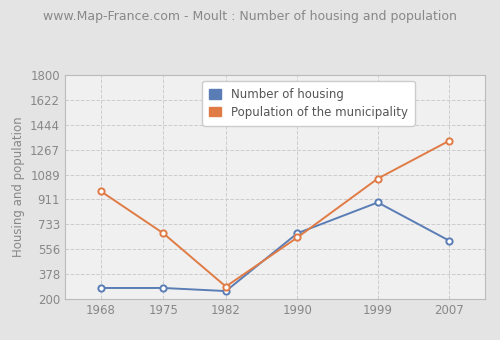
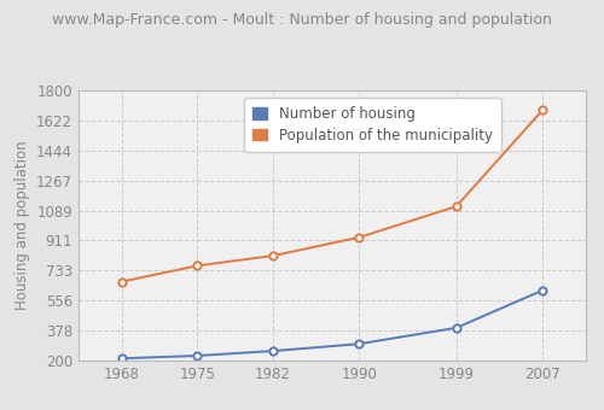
Number of housing/1968: 280 -> 210
Population of the municipality/1968: 970 -> 670
Number of housing/1975: 280 -> 230
Population of the municipality/1975: 670 -> 760
Population of the municipality/1982: 290 -> 820
Number of housing/1990: 670 -> 300
Population of the municipality/1990: 640 -> 930
Number of housing/1999: 890 -> 400
Population of the municipality/1999: 1060 -> 1110
Population of the municipality/2007: 1330 -> 1680
